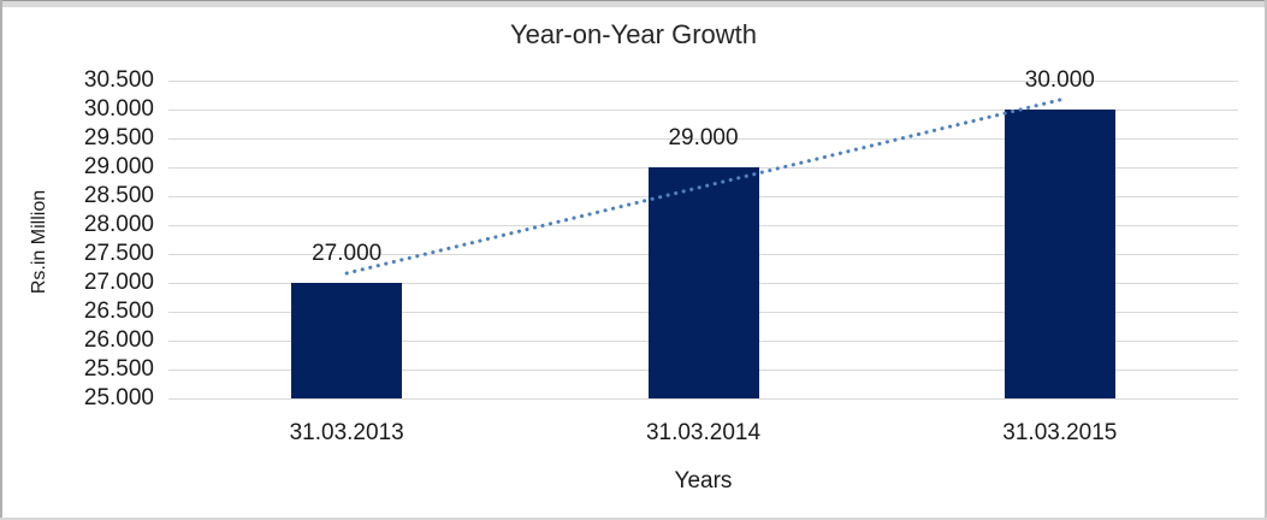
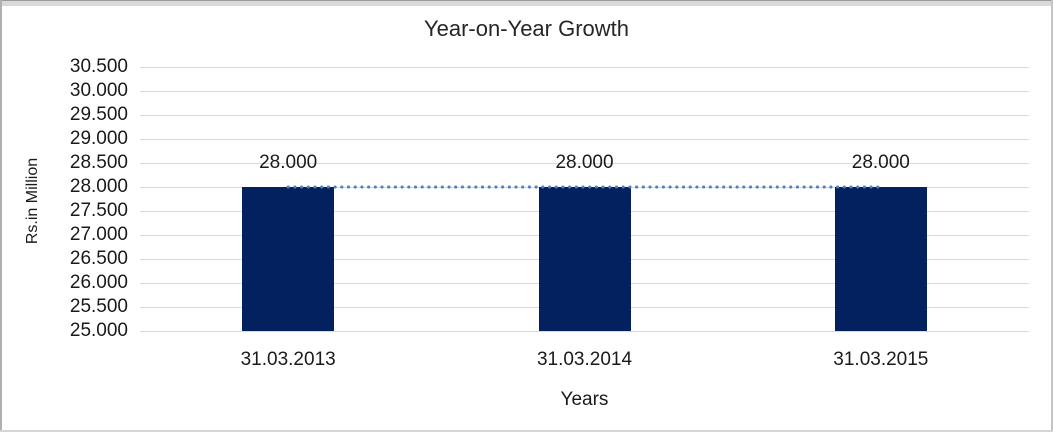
31.03.2013: 27.000 -> 28.000
31.03.2014: 29.000 -> 28.000
31.03.2015: 30.000 -> 28.000
